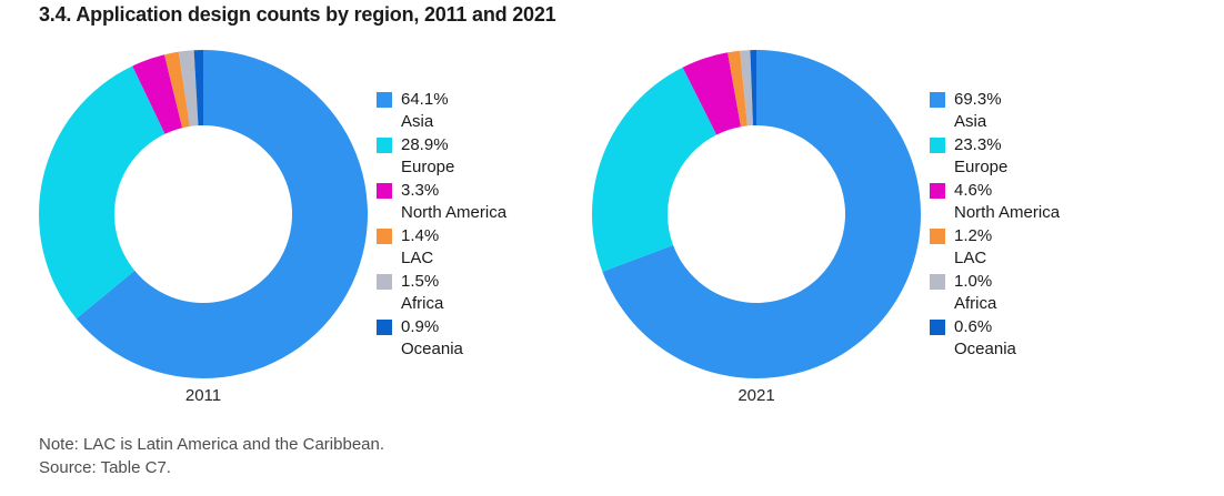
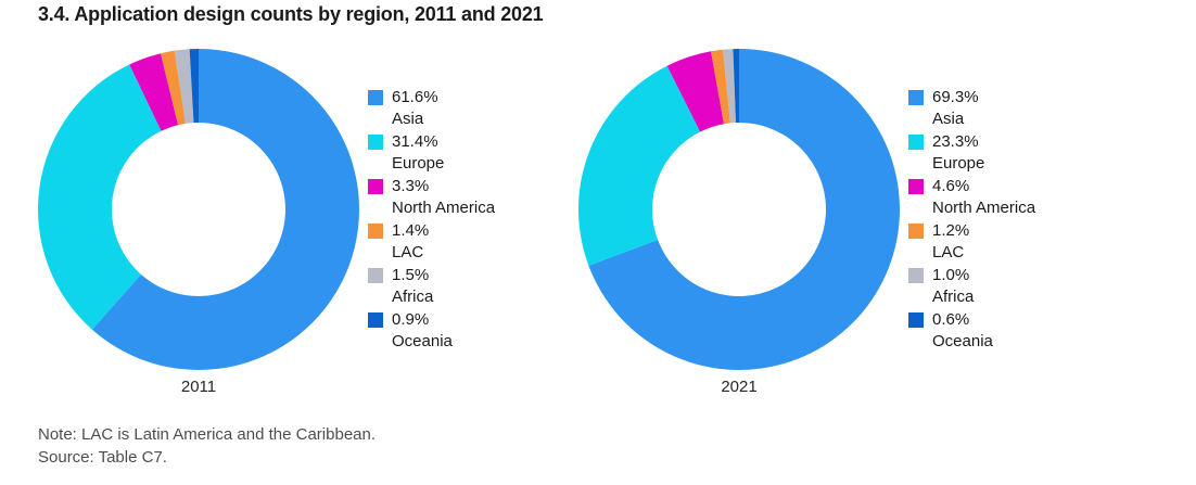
2011/Asia: 64.1% -> 61.6%
2011/Europe: 28.9% -> 31.4%
